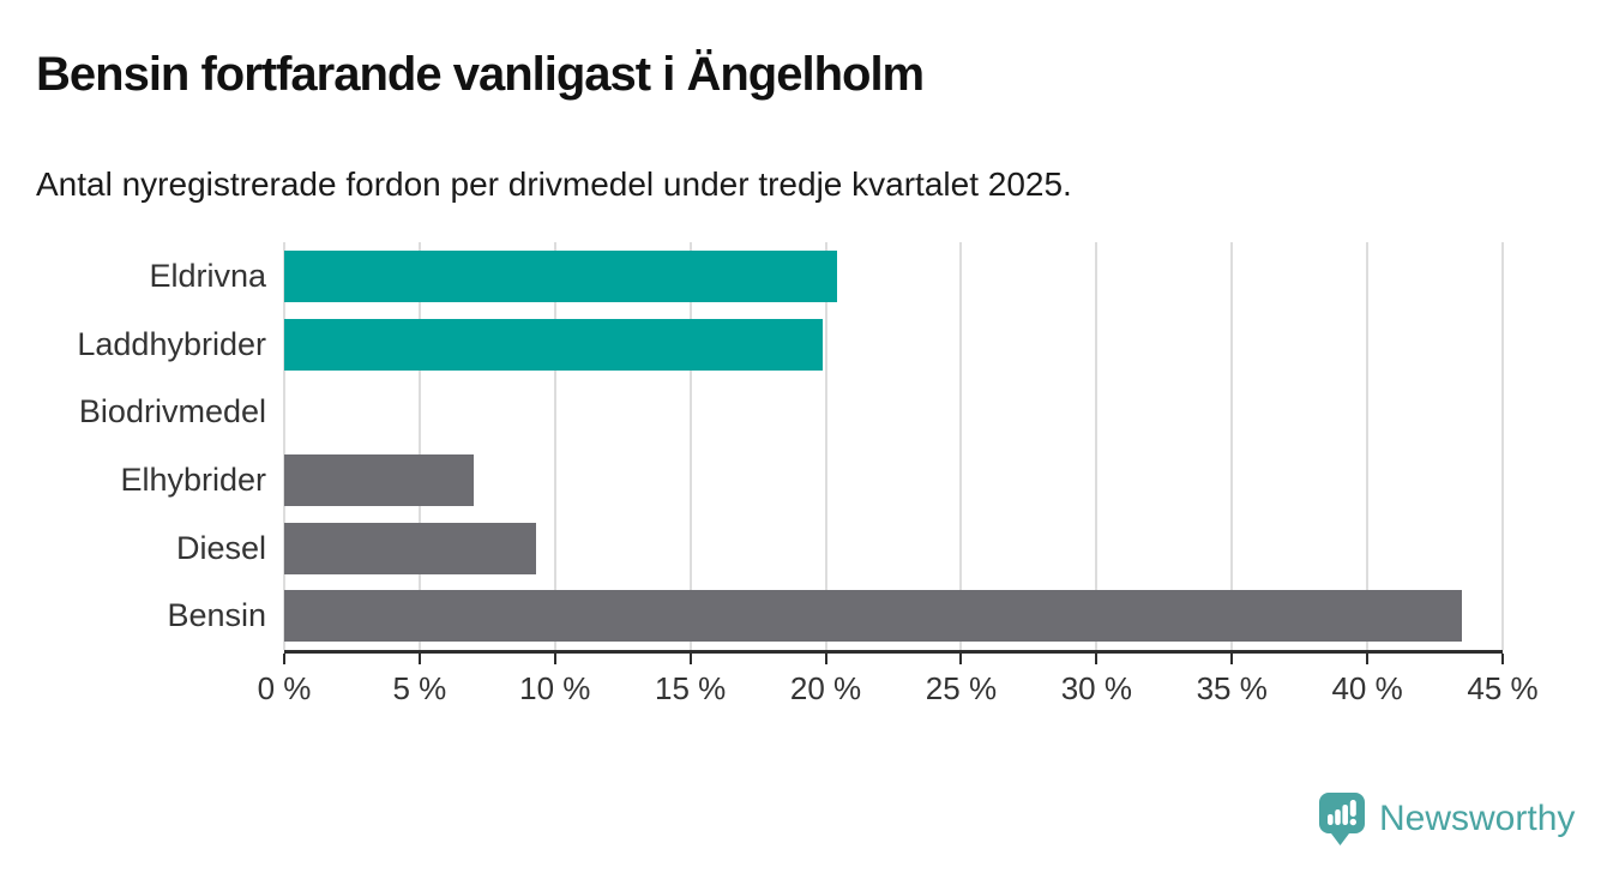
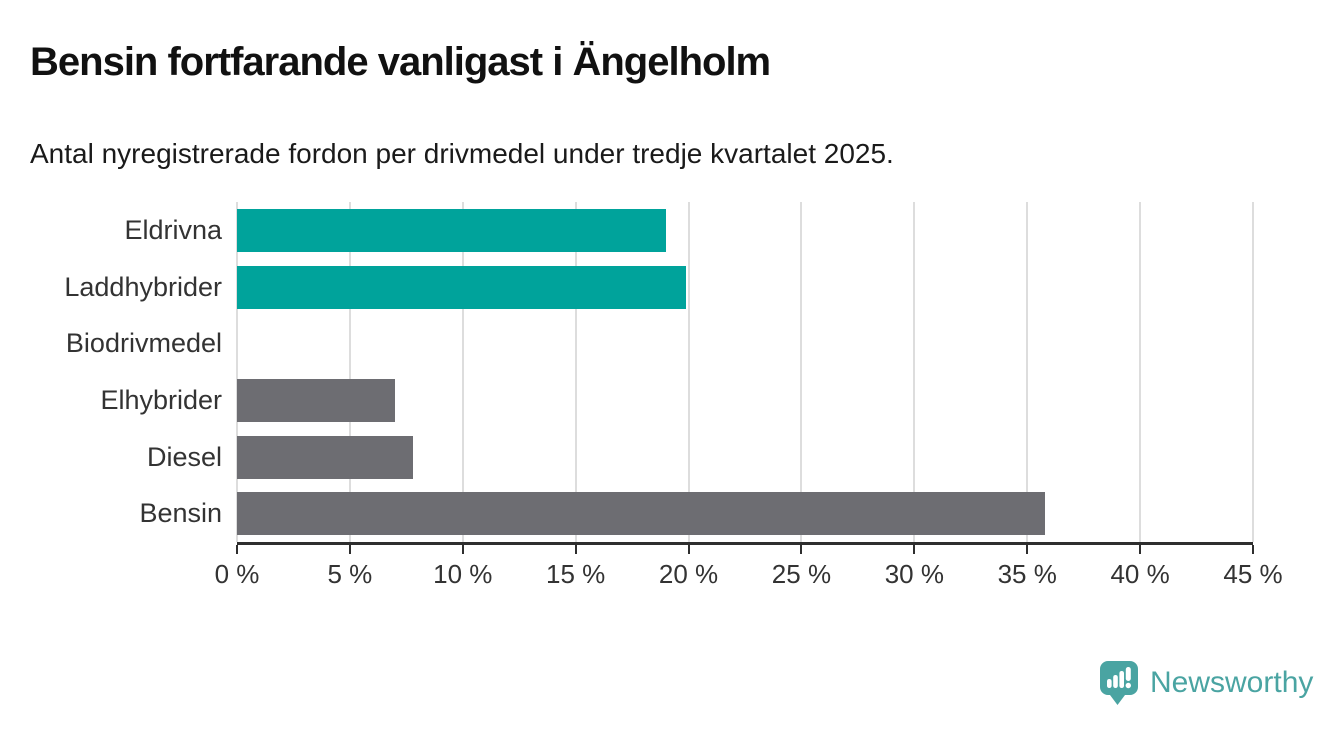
Eldrivna: 20.4% -> 19.0%
Diesel: 9.3% -> 7.8%
Bensin: 43.5% -> 35.8%
